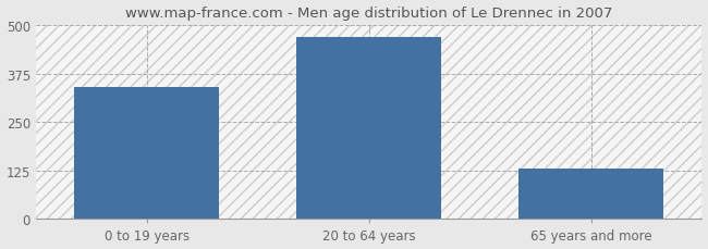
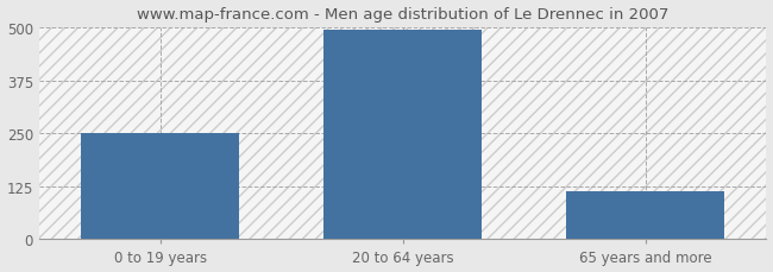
0 to 19 years: 340 -> 251
20 to 64 years: 470 -> 493
65 years and more: 130 -> 113
